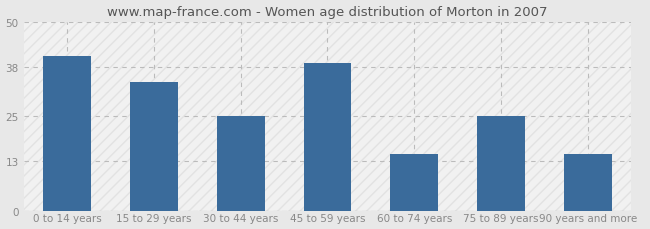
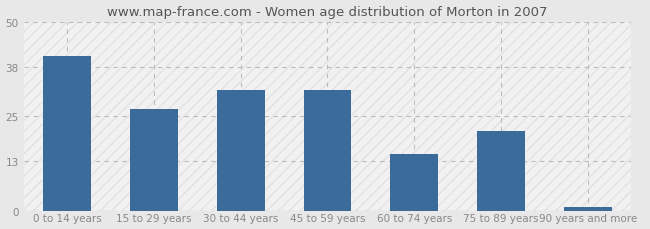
15 to 29 years: 34 -> 27
30 to 44 years: 25 -> 32
45 to 59 years: 39 -> 32
75 to 89 years: 25 -> 21
90 years and more: 15 -> 1
